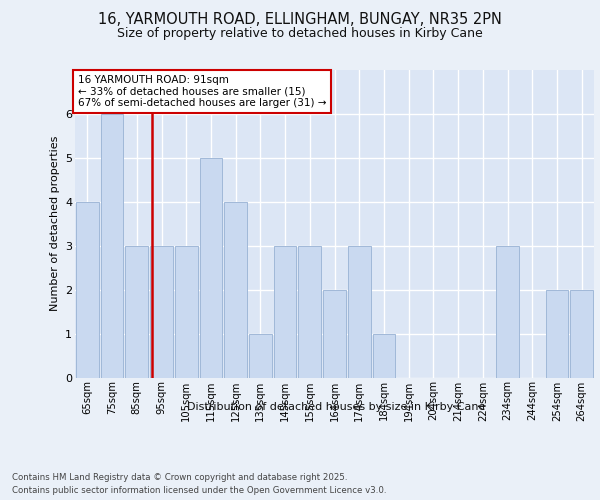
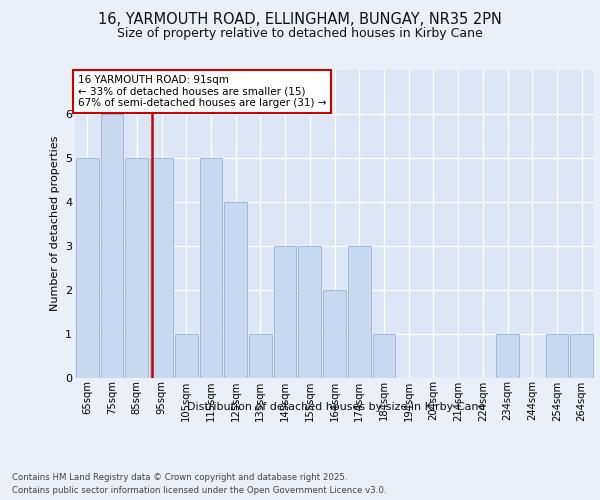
65sqm: 4 -> 5
85sqm: 3 -> 5
95sqm: 3 -> 5
105sqm: 3 -> 1
234sqm: 3 -> 1
254sqm: 2 -> 1
264sqm: 2 -> 1
